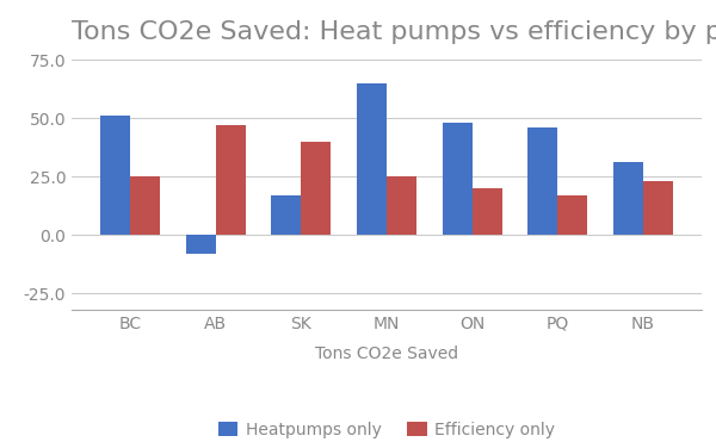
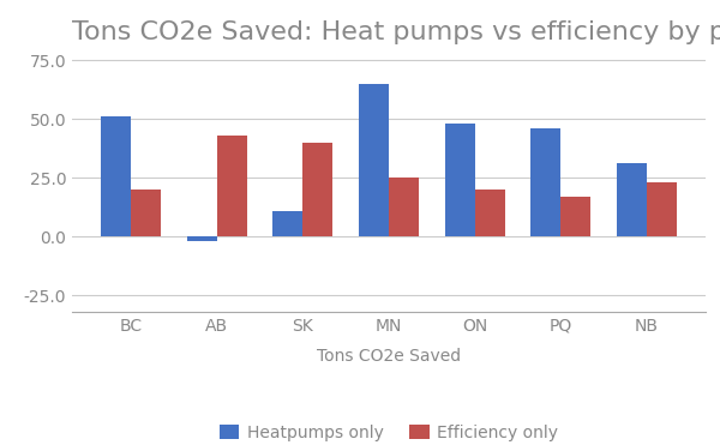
Efficiency only/BC: 25 -> 20
Heatpumps only/AB: -8 -> -2
Efficiency only/AB: 47 -> 43
Heatpumps only/SK: 17 -> 11
